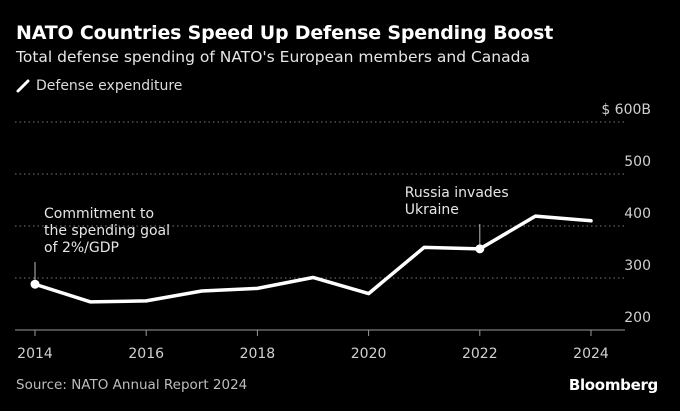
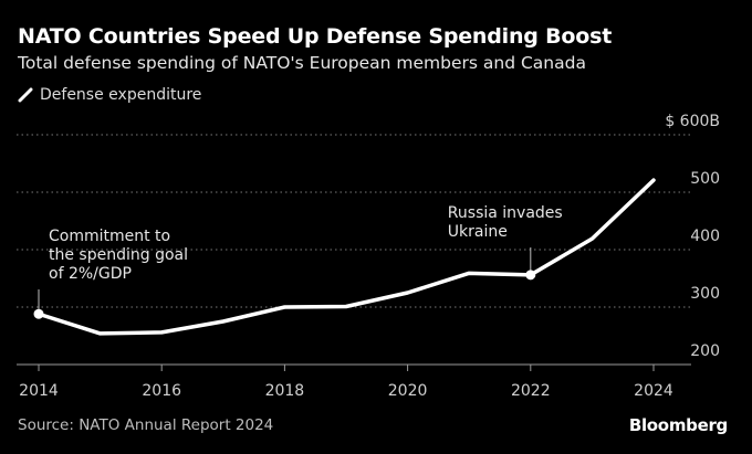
2018: 280 -> 300
2020: 270 -> 320
2024: 410 -> 520
